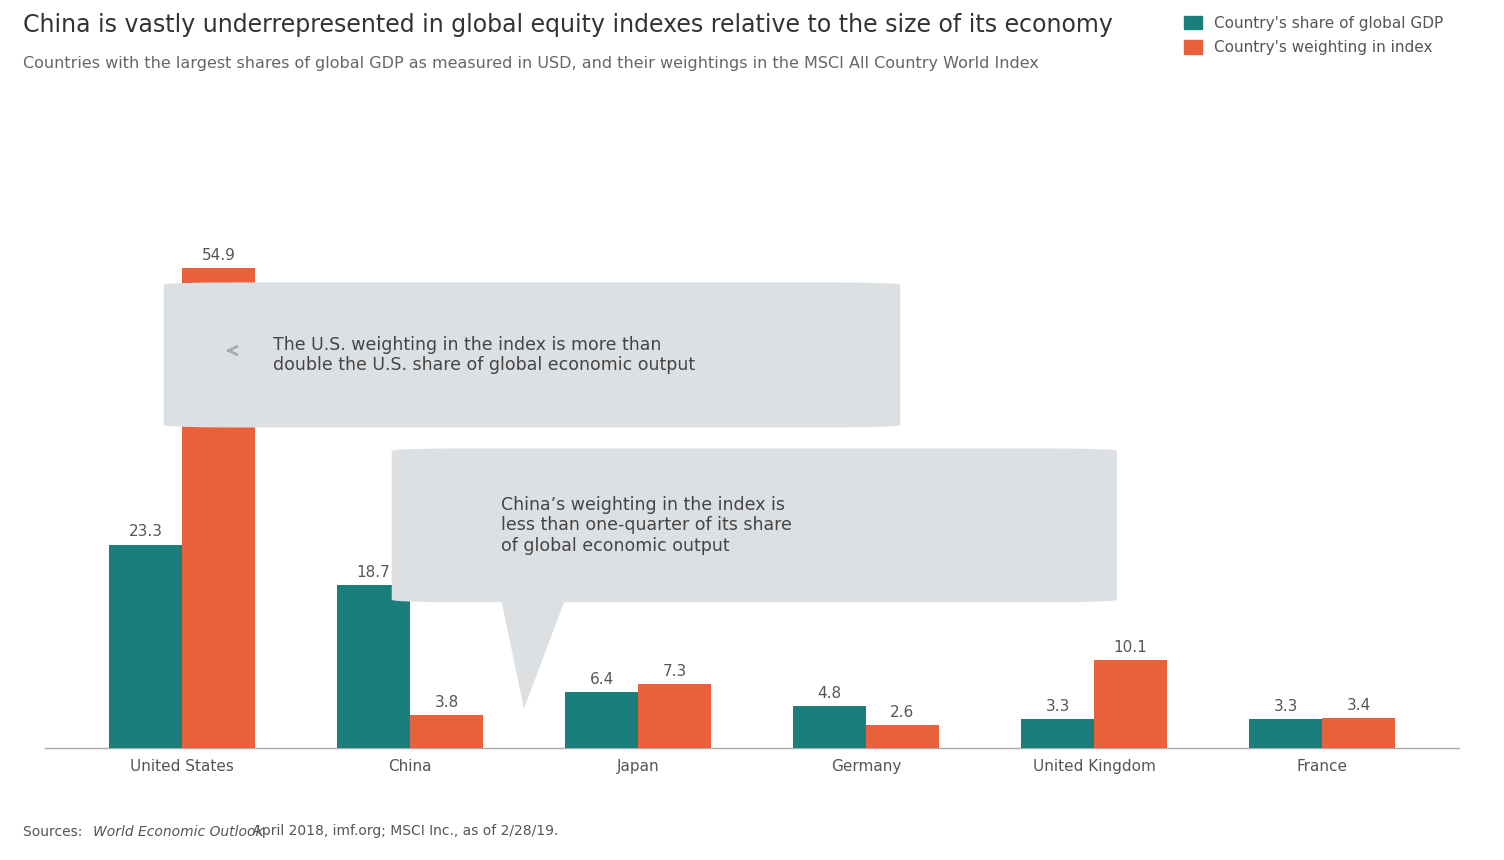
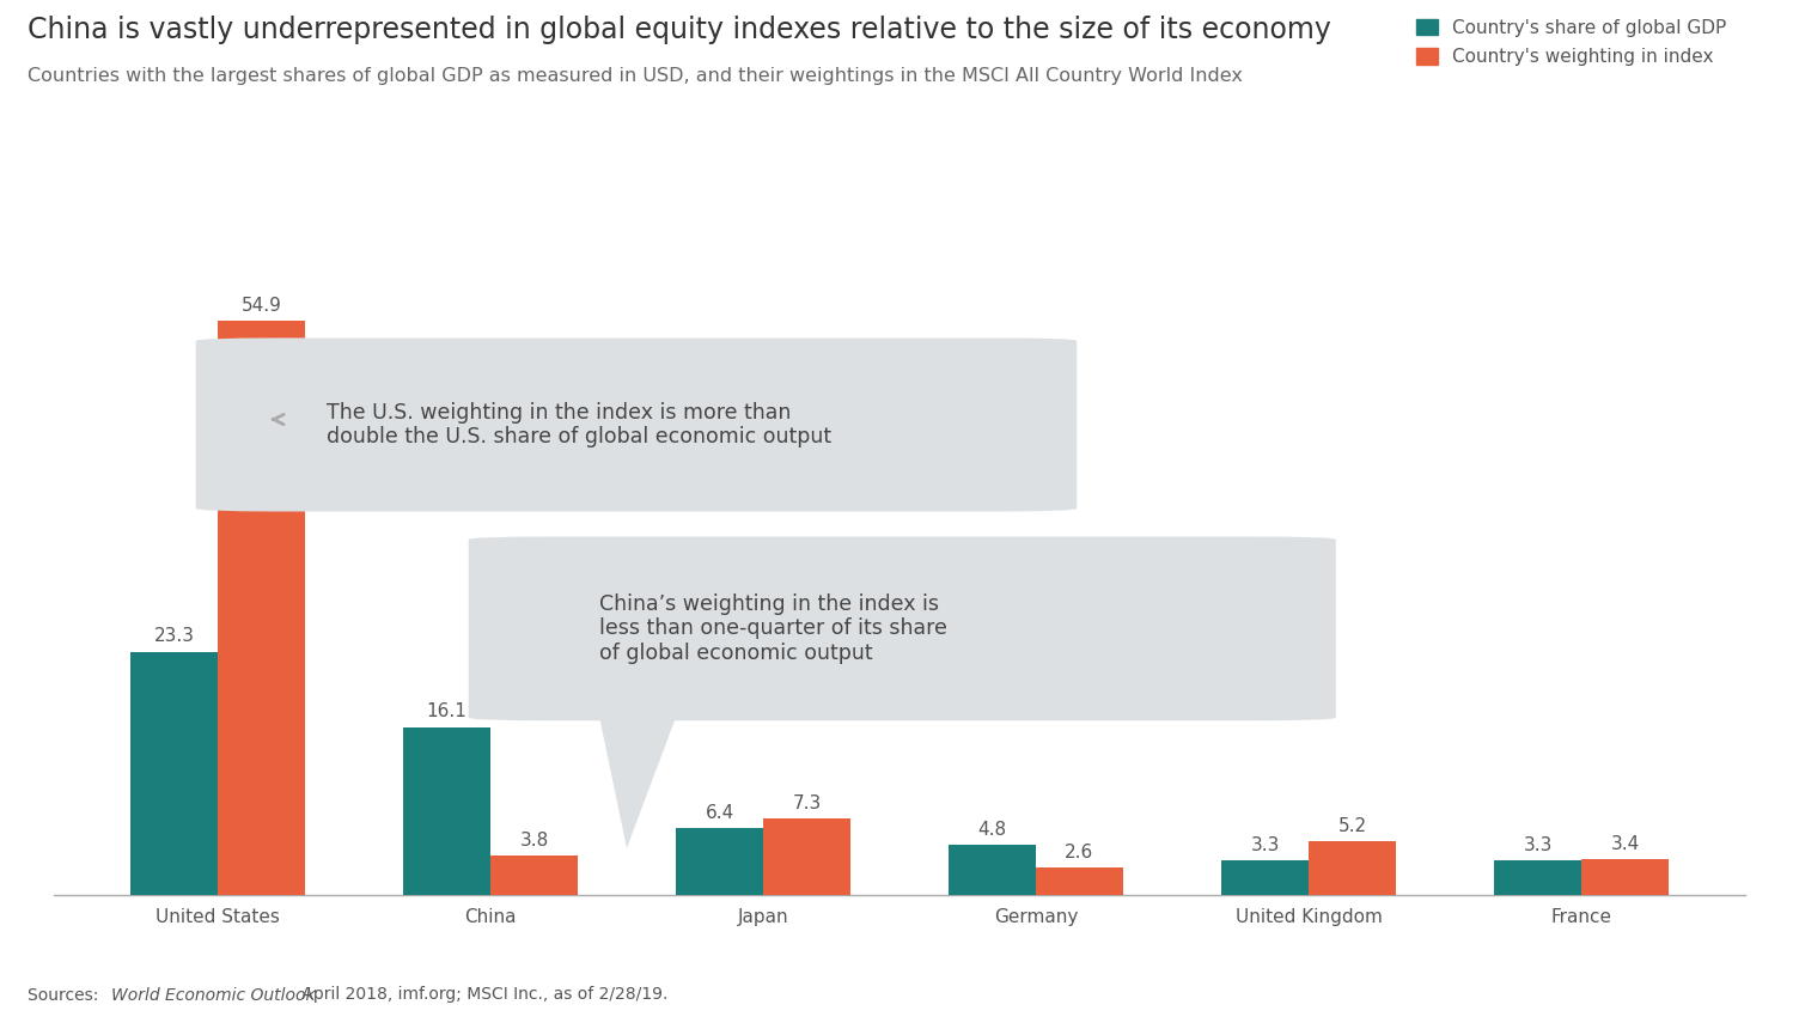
Country's share of global GDP/China: 18.7 -> 16.1
Country's weighting in index/United Kingdom: 10.1 -> 5.2
